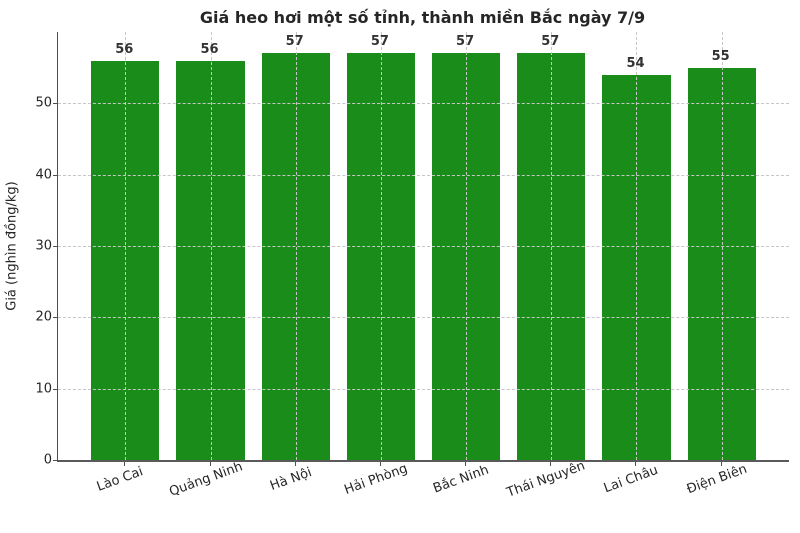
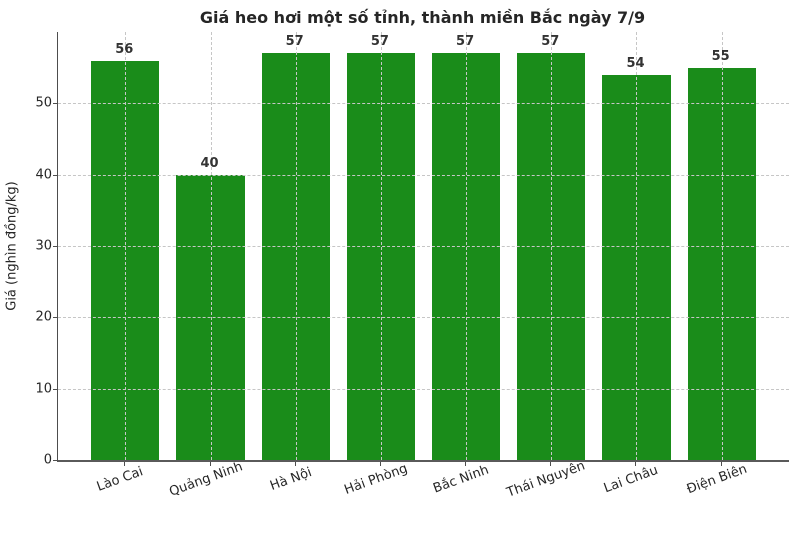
Quảng Ninh: 56 -> 40
